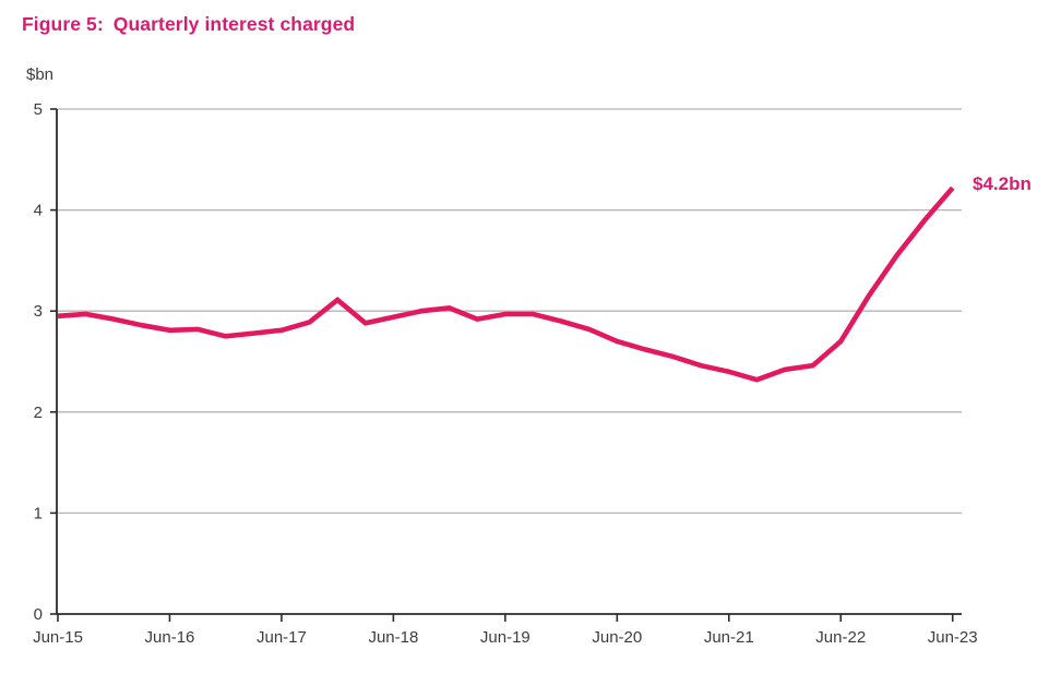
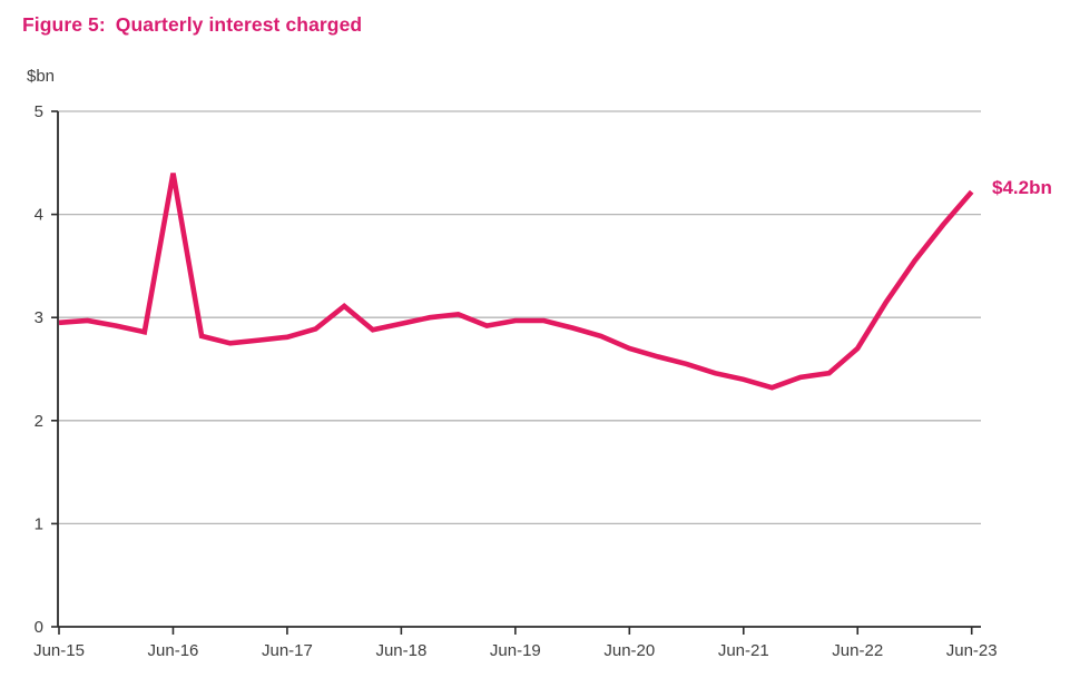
Jun-16: 2.8 -> 4.4
